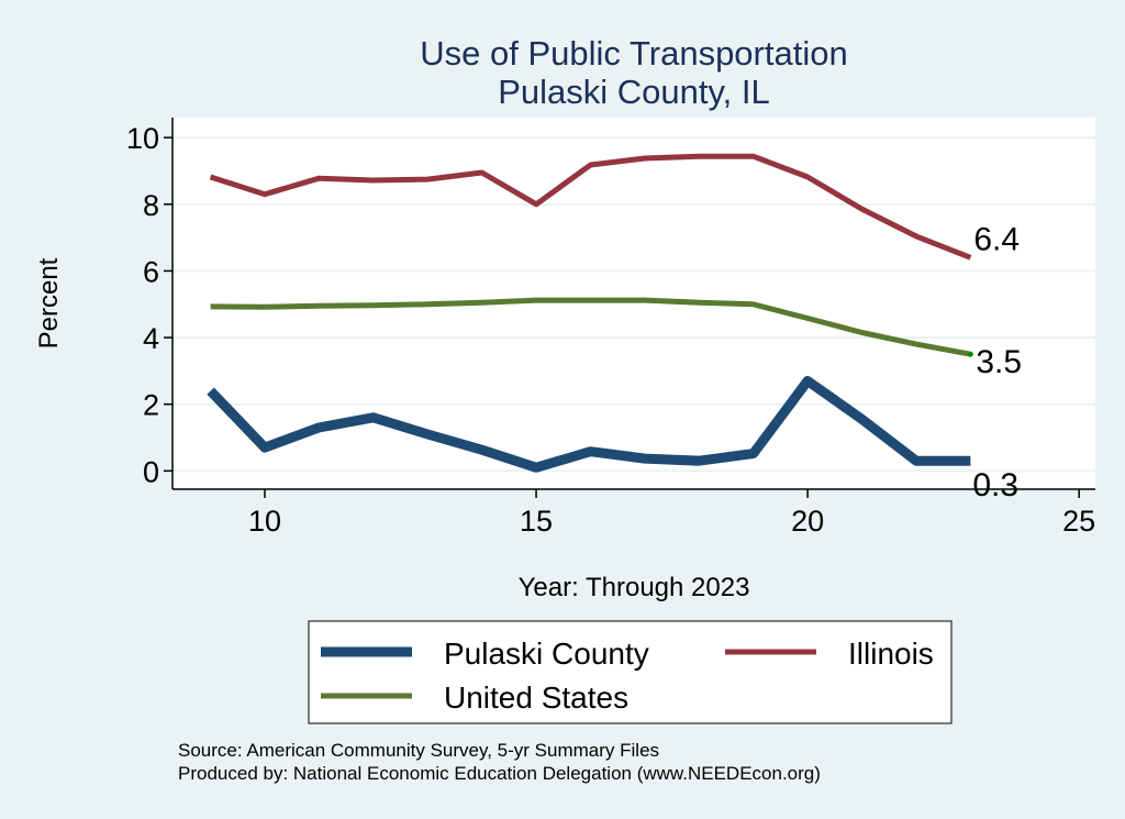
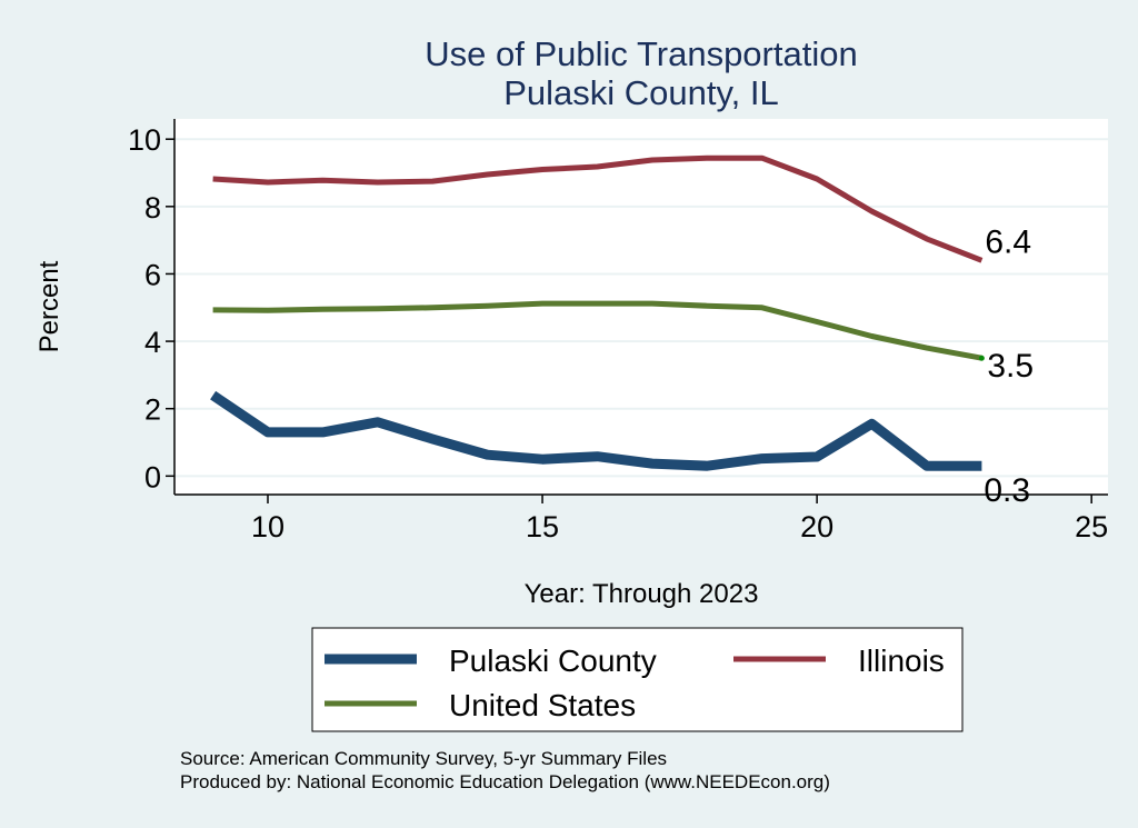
Pulaski County/10: 0.7 -> 1.3
Illinois/10: 8.3 -> 8.7
Pulaski County/15: 0.1 -> 0.5
Illinois/15: 8.0 -> 9.1
Pulaski County/20: 2.7 -> 0.6
